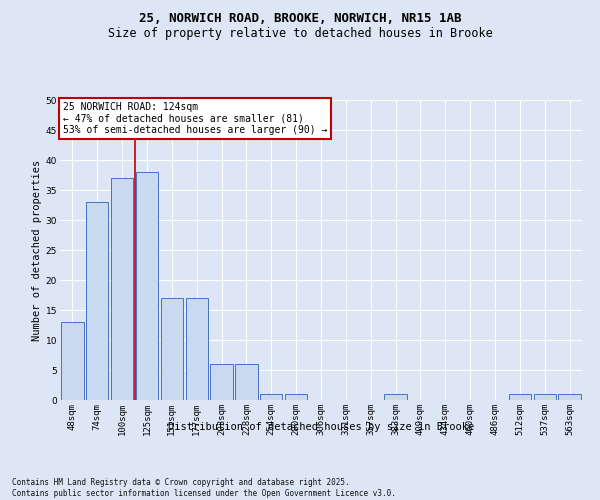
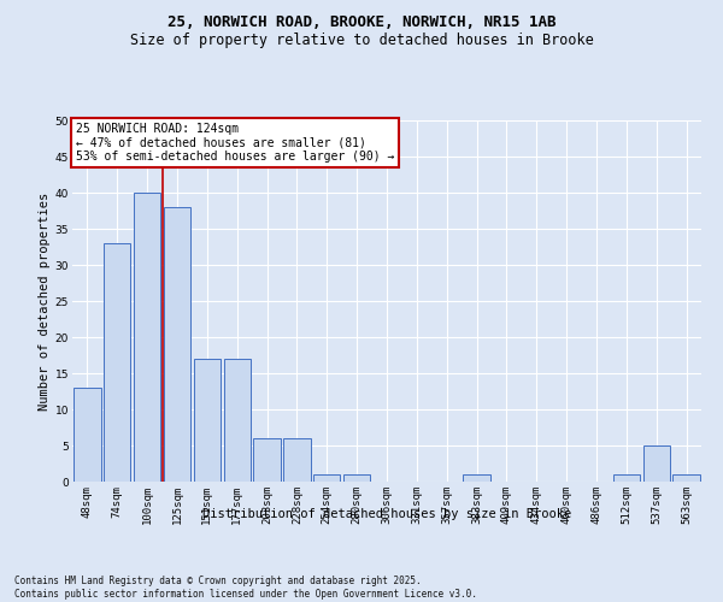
100sqm: 37 -> 40
537sqm: 1 -> 5
